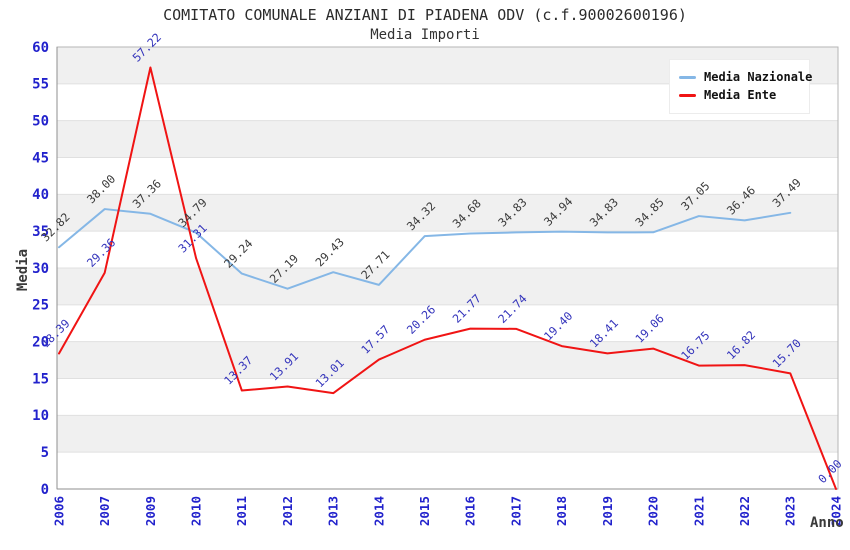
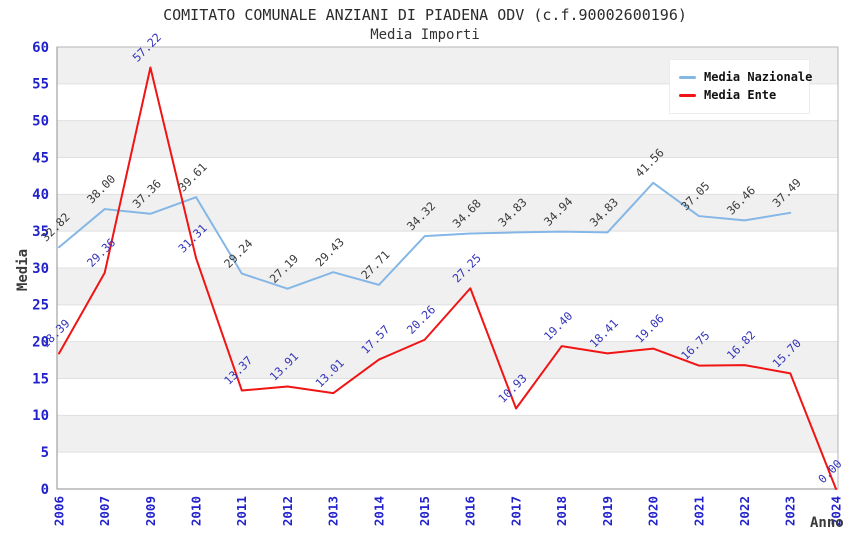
Media Nazionale/2010: 34.79 -> 39.61
Media Ente/2016: 21.77 -> 27.25
Media Ente/2017: 21.74 -> 10.93
Media Nazionale/2020: 34.85 -> 41.56
